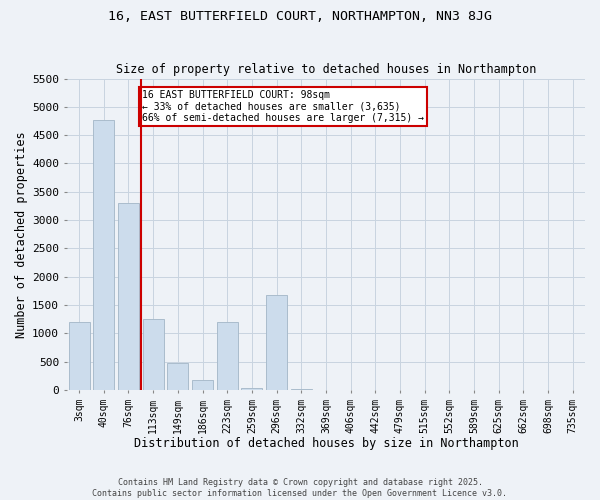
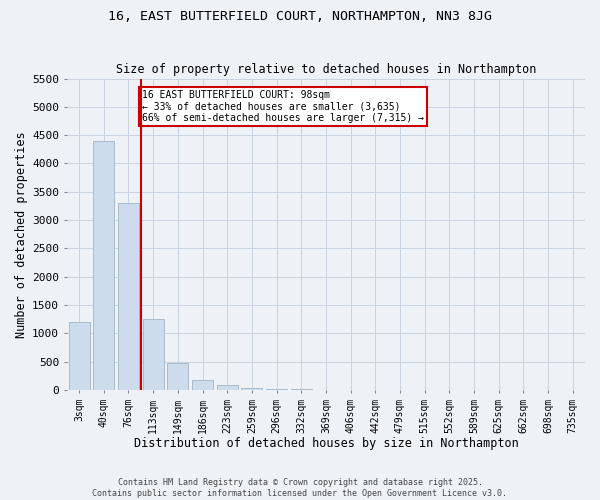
40sqm: 4760 -> 4400
223sqm: 1200 -> 90
296sqm: 1680 -> 20
